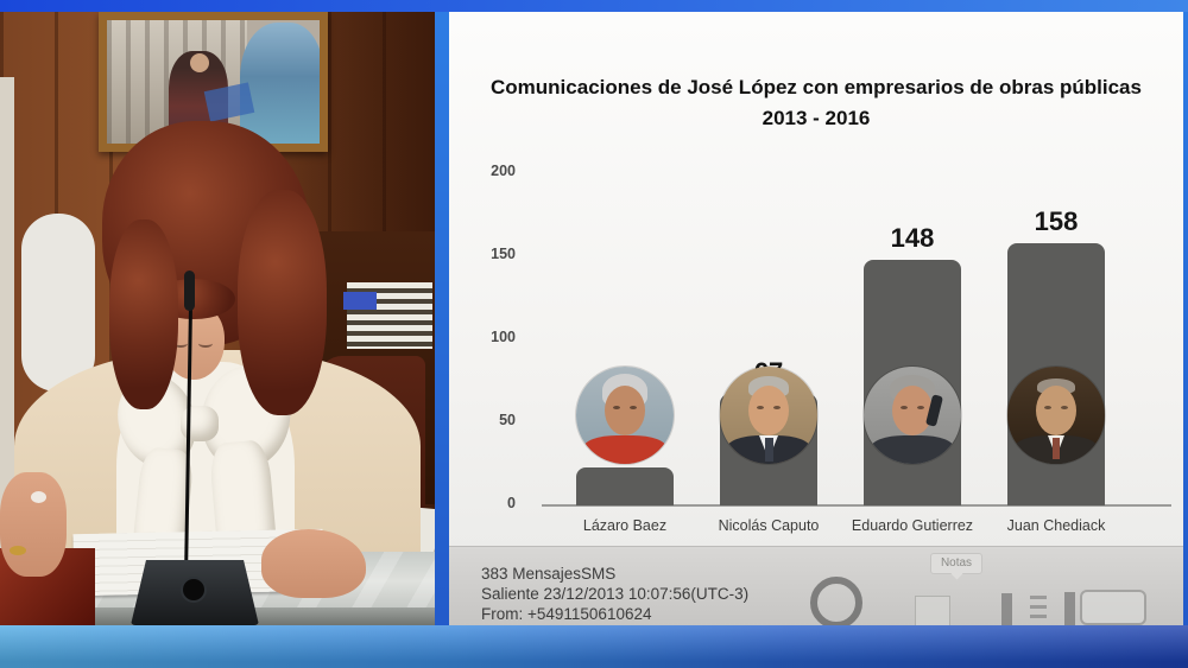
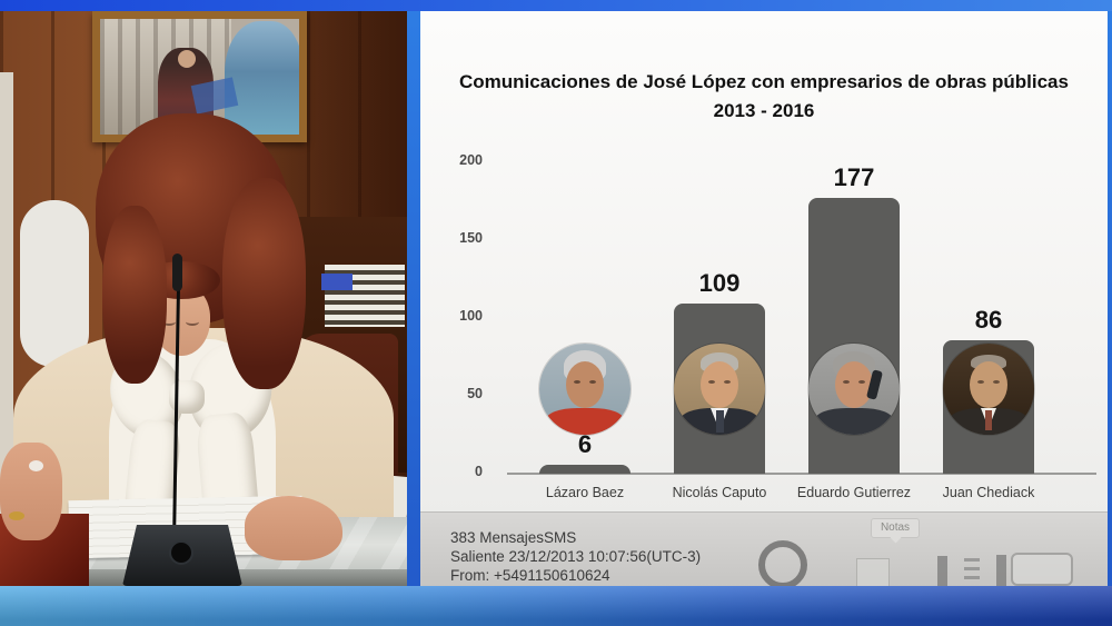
Lázaro Baez: 23 -> 6
Nicolás Caputo: 67 -> 109
Eduardo Gutierrez: 148 -> 177
Juan Chediack: 158 -> 86
